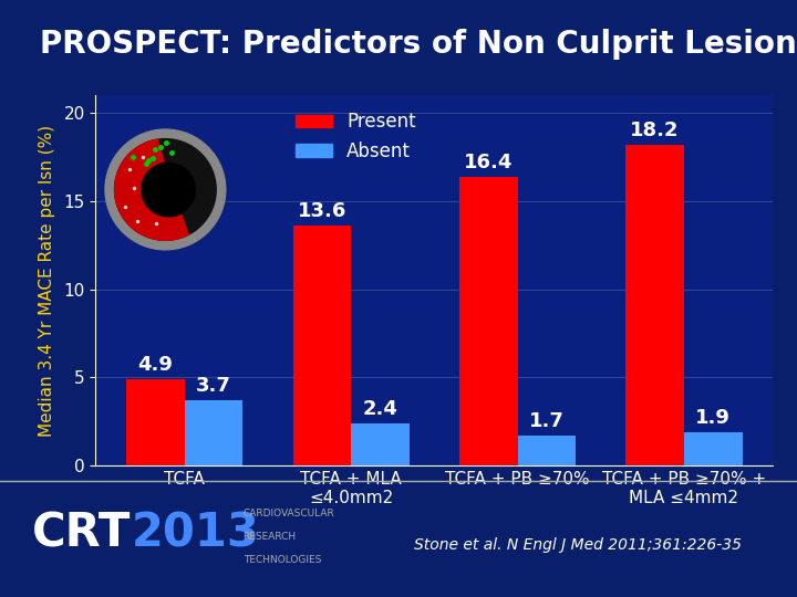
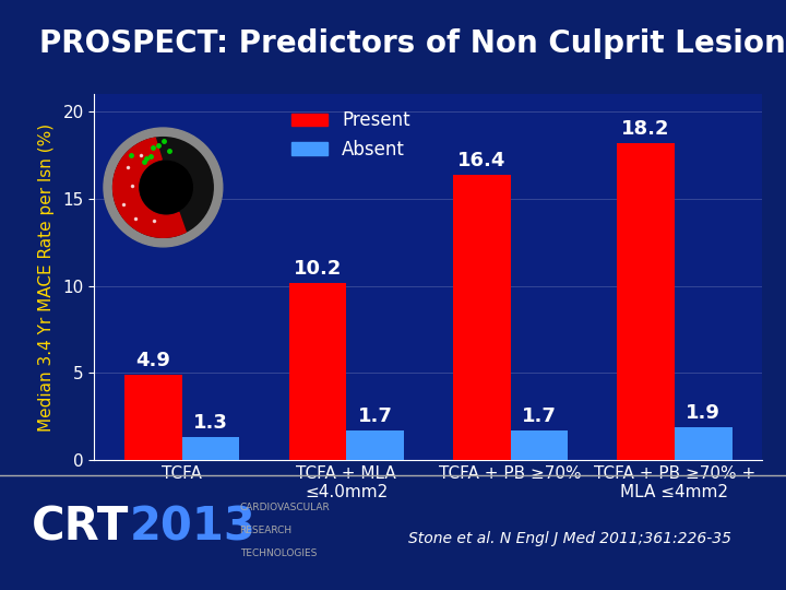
Absent/TCFA: 3.7 -> 1.3
Present/TCFA + MLA ≤4.0mm2: 13.6 -> 10.2
Absent/TCFA + MLA ≤4.0mm2: 2.4 -> 1.7
